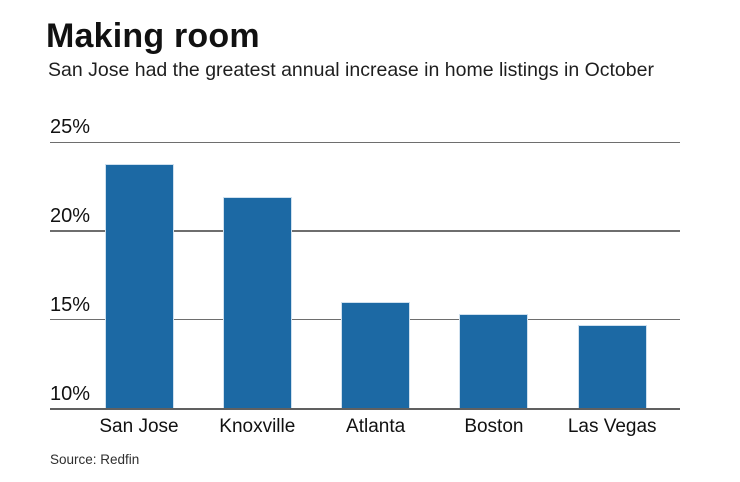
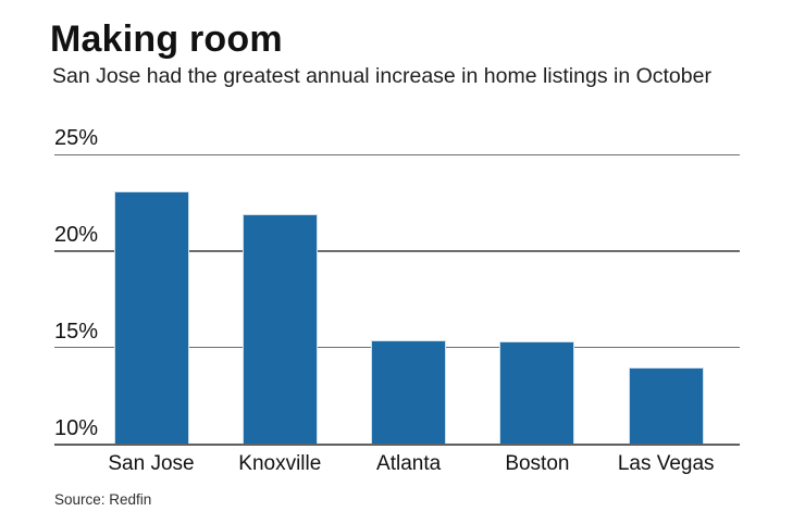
San Jose: 23.8% -> 23.1%
Atlanta: 16.0% -> 15.4%
Las Vegas: 14.7% -> 14.0%
